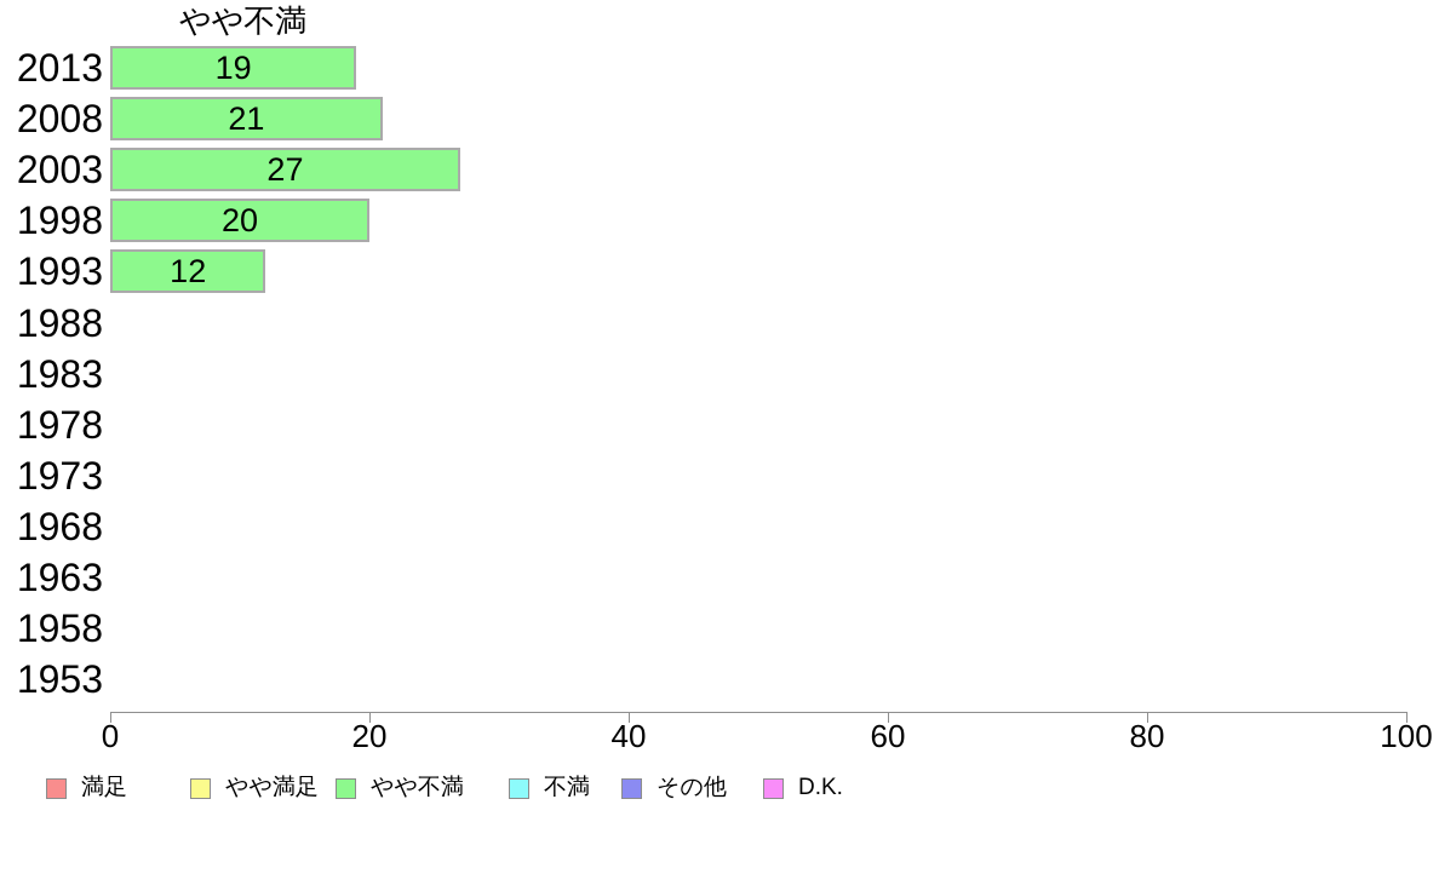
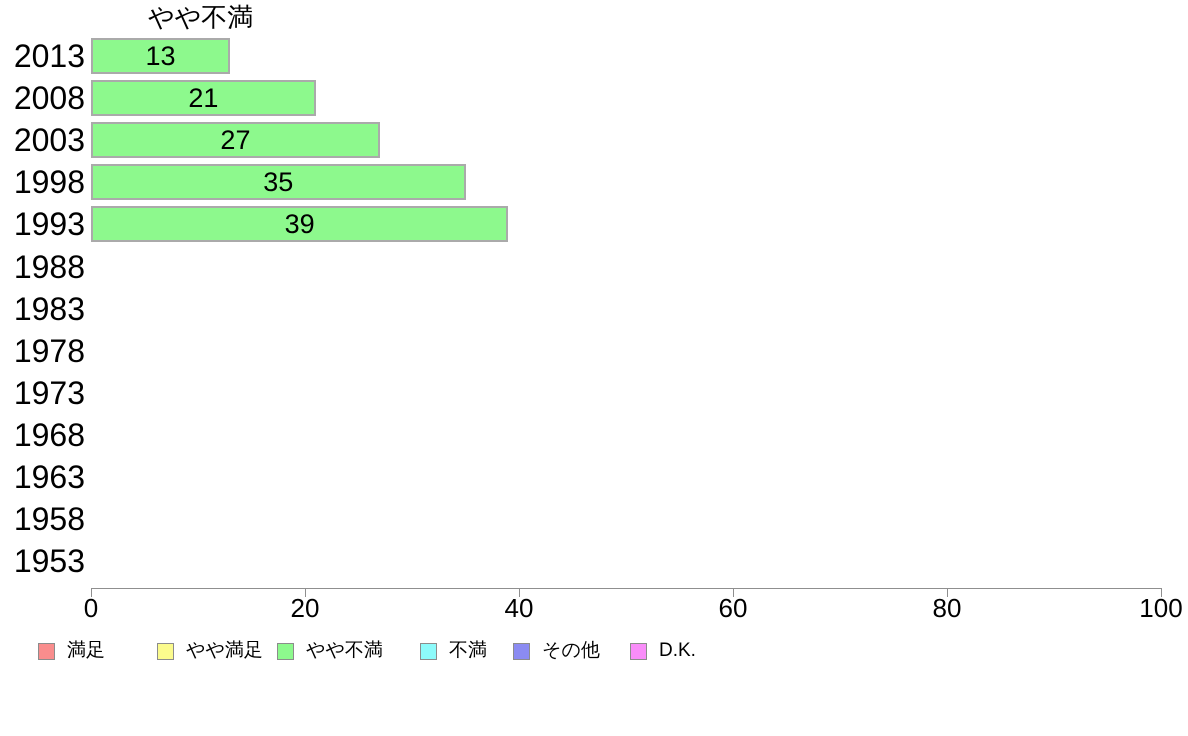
2013: 19 -> 13
1998: 20 -> 35
1993: 12 -> 39
